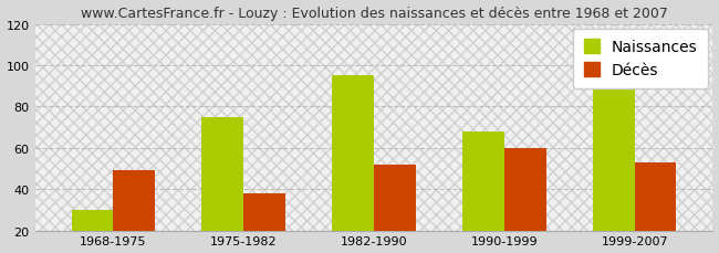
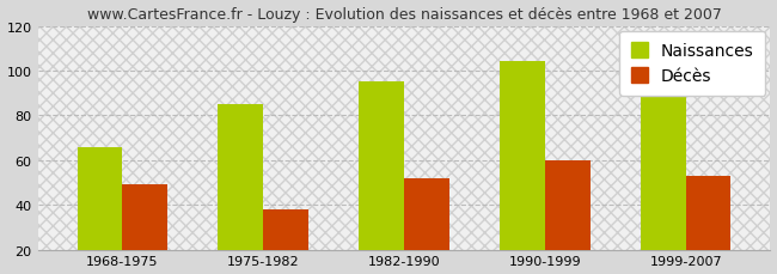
Naissances/1968-1975: 30 -> 66
Naissances/1975-1982: 75 -> 85
Naissances/1990-1999: 68 -> 104
